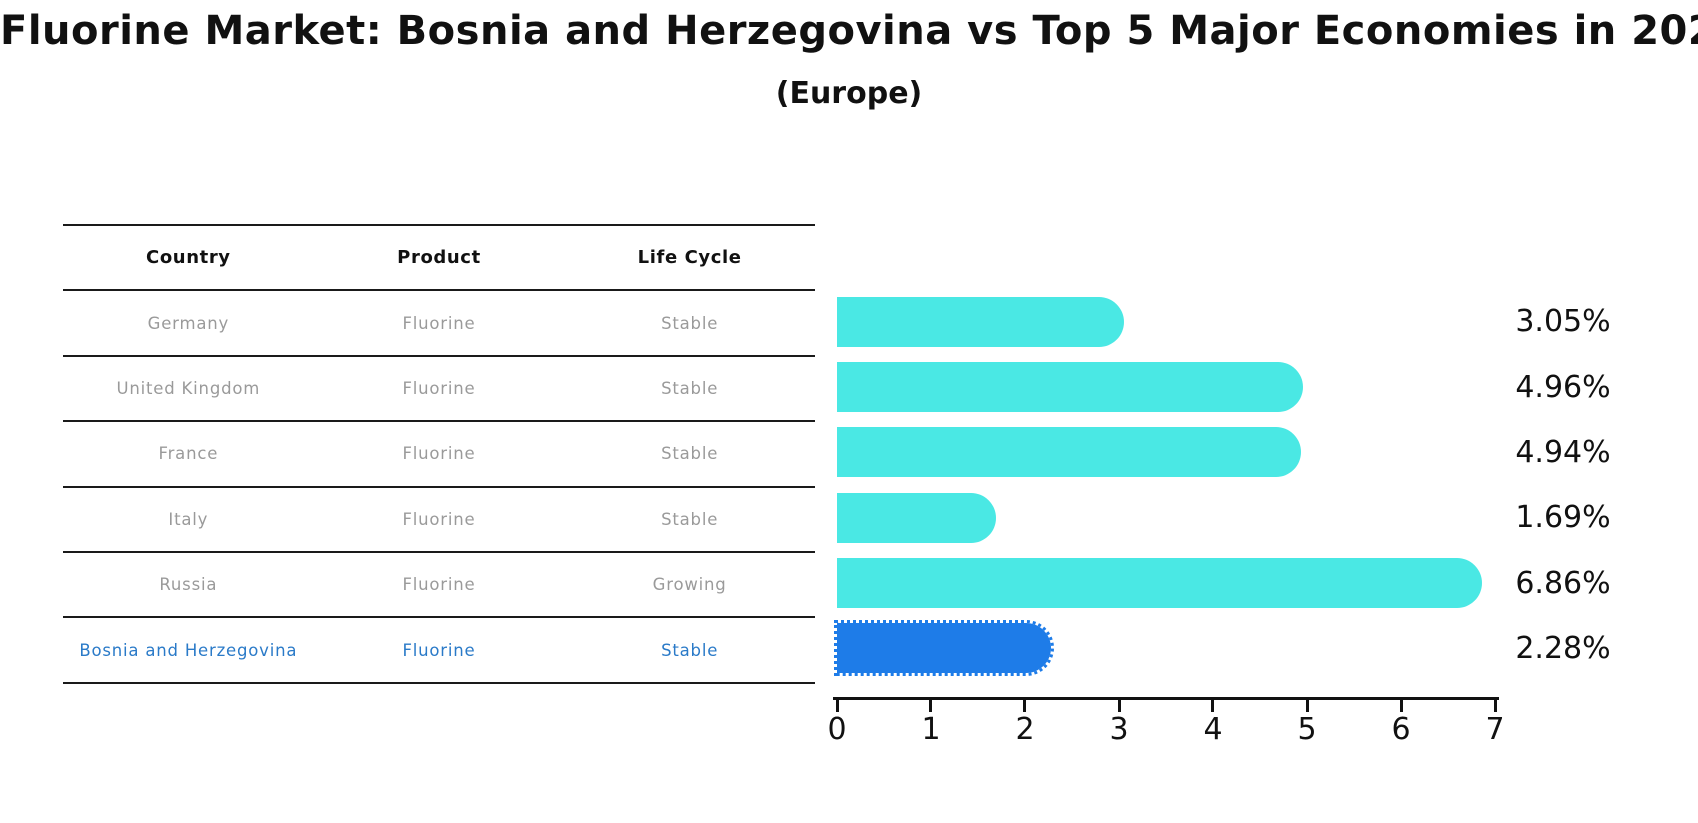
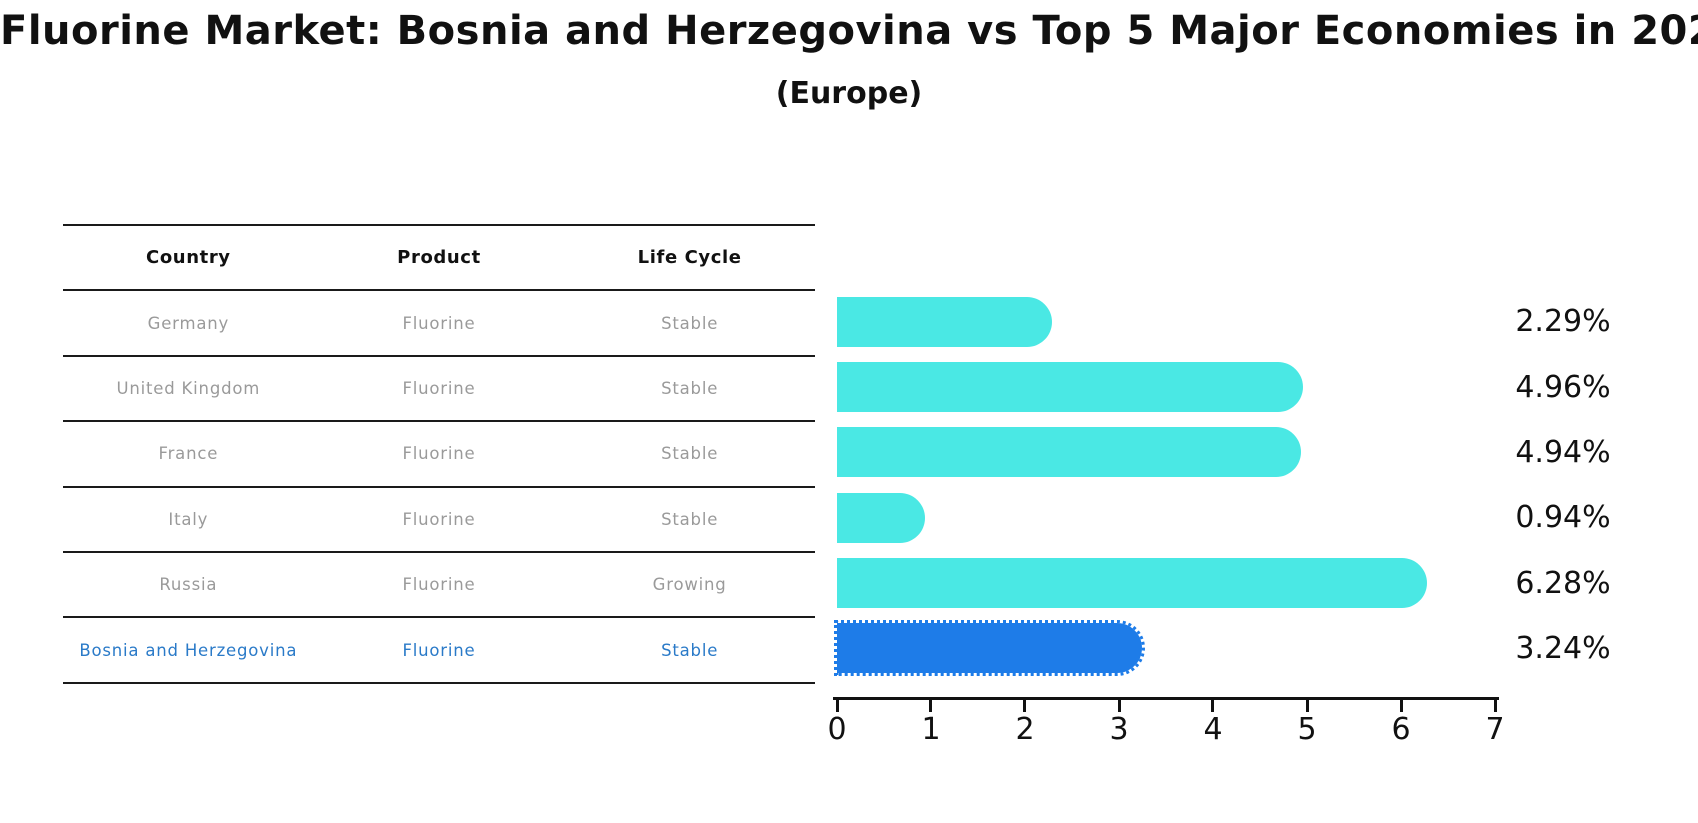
Germany: 3.05% -> 2.29%
Italy: 1.69% -> 0.94%
Russia: 6.86% -> 6.28%
Bosnia and Herzegovina: 2.28% -> 3.24%
